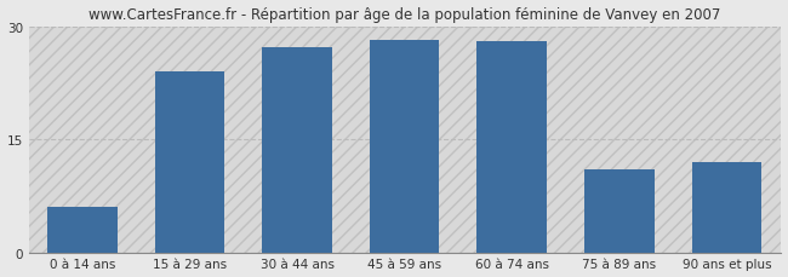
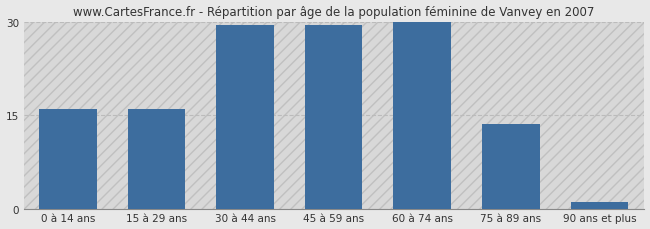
0 à 14 ans: 6.0 -> 16.0
15 à 29 ans: 24.0 -> 16.0
30 à 44 ans: 27.2 -> 29.5
45 à 59 ans: 28.2 -> 29.5
60 à 74 ans: 28.0 -> 30.0
75 à 89 ans: 11.0 -> 13.5
90 ans et plus: 12.0 -> 1.0
